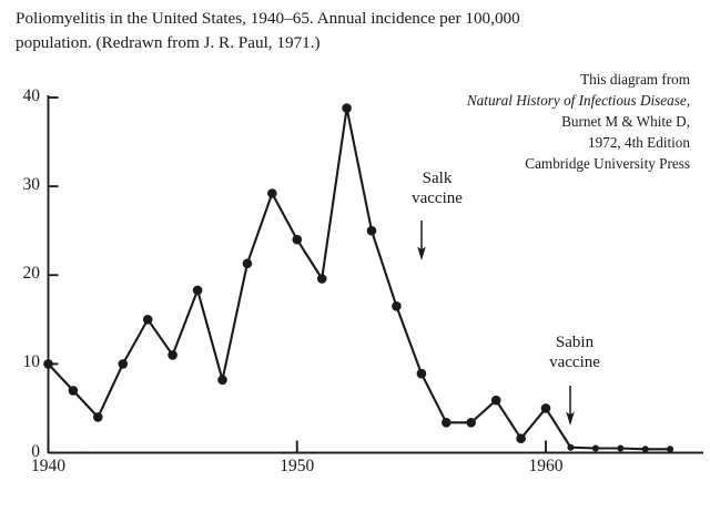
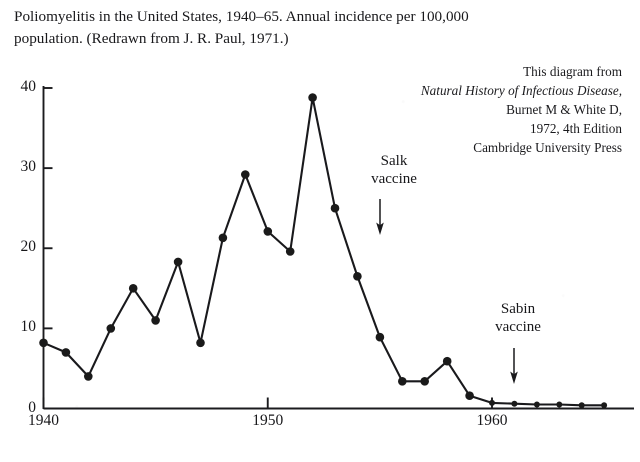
1940: 10 -> 8
1950: 24 -> 22
1960: 5 -> 1
